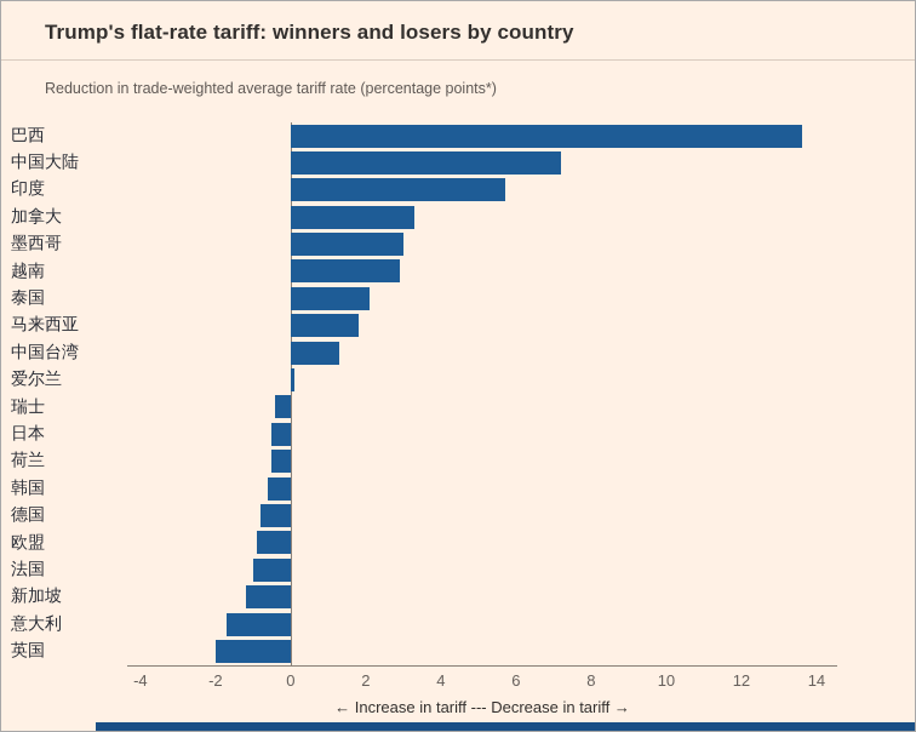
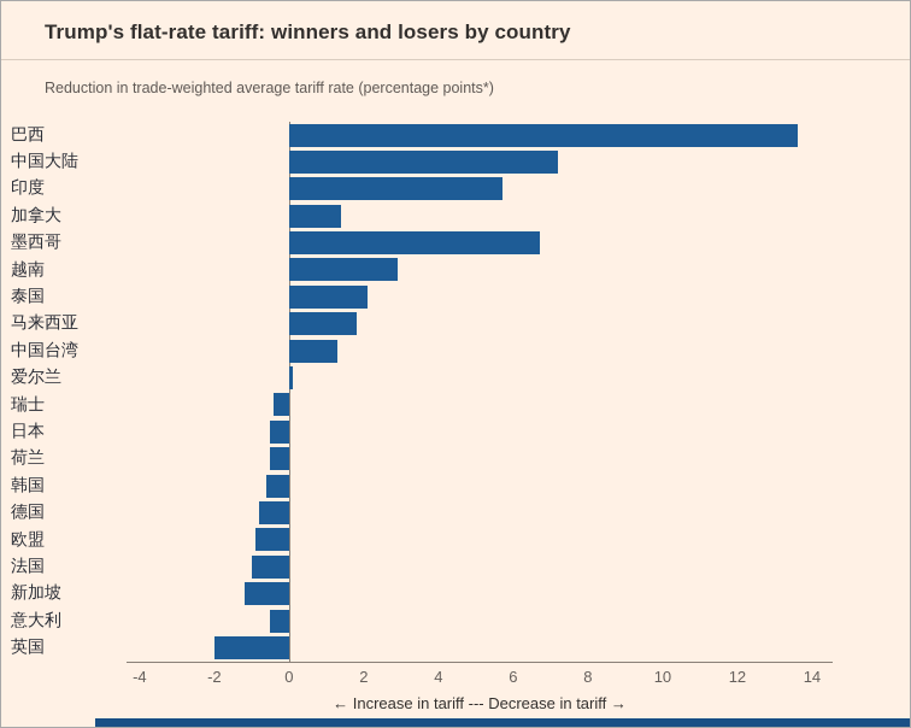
加拿大: 3.3 -> 1.4
墨西哥: 3.0 -> 6.7
意大利: -1.7 -> -0.5
